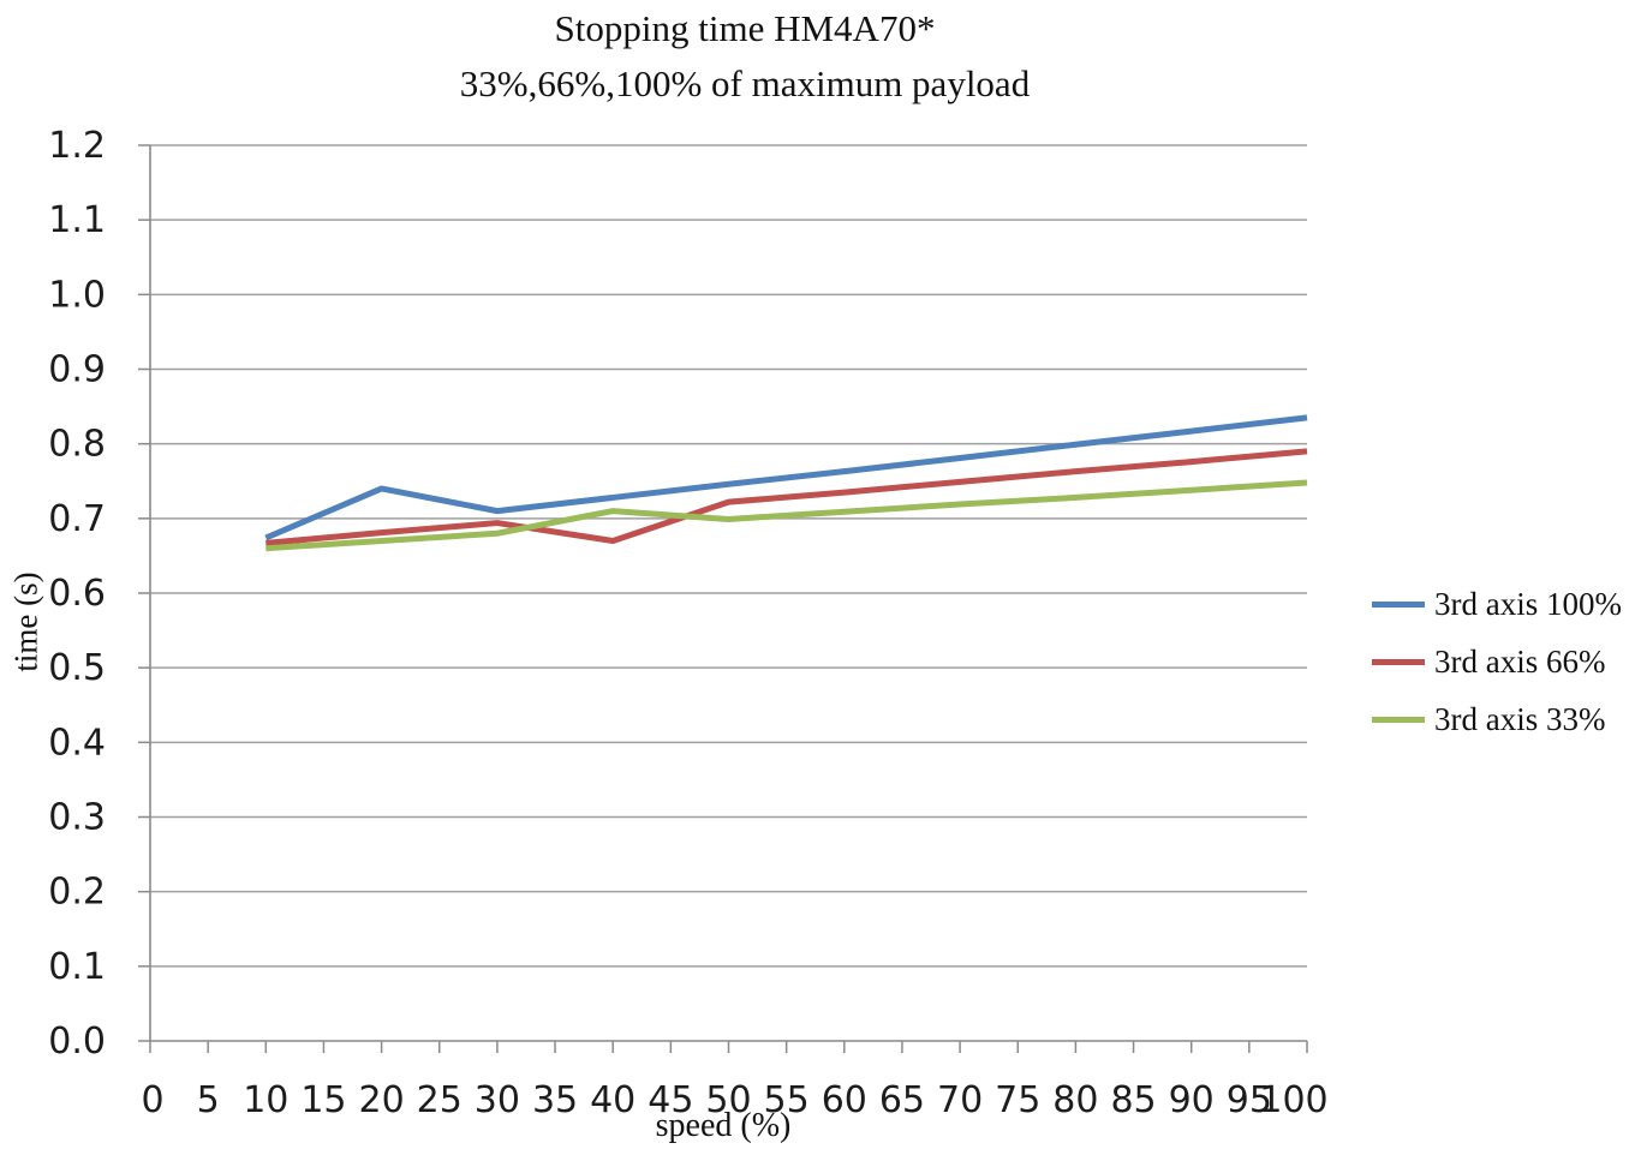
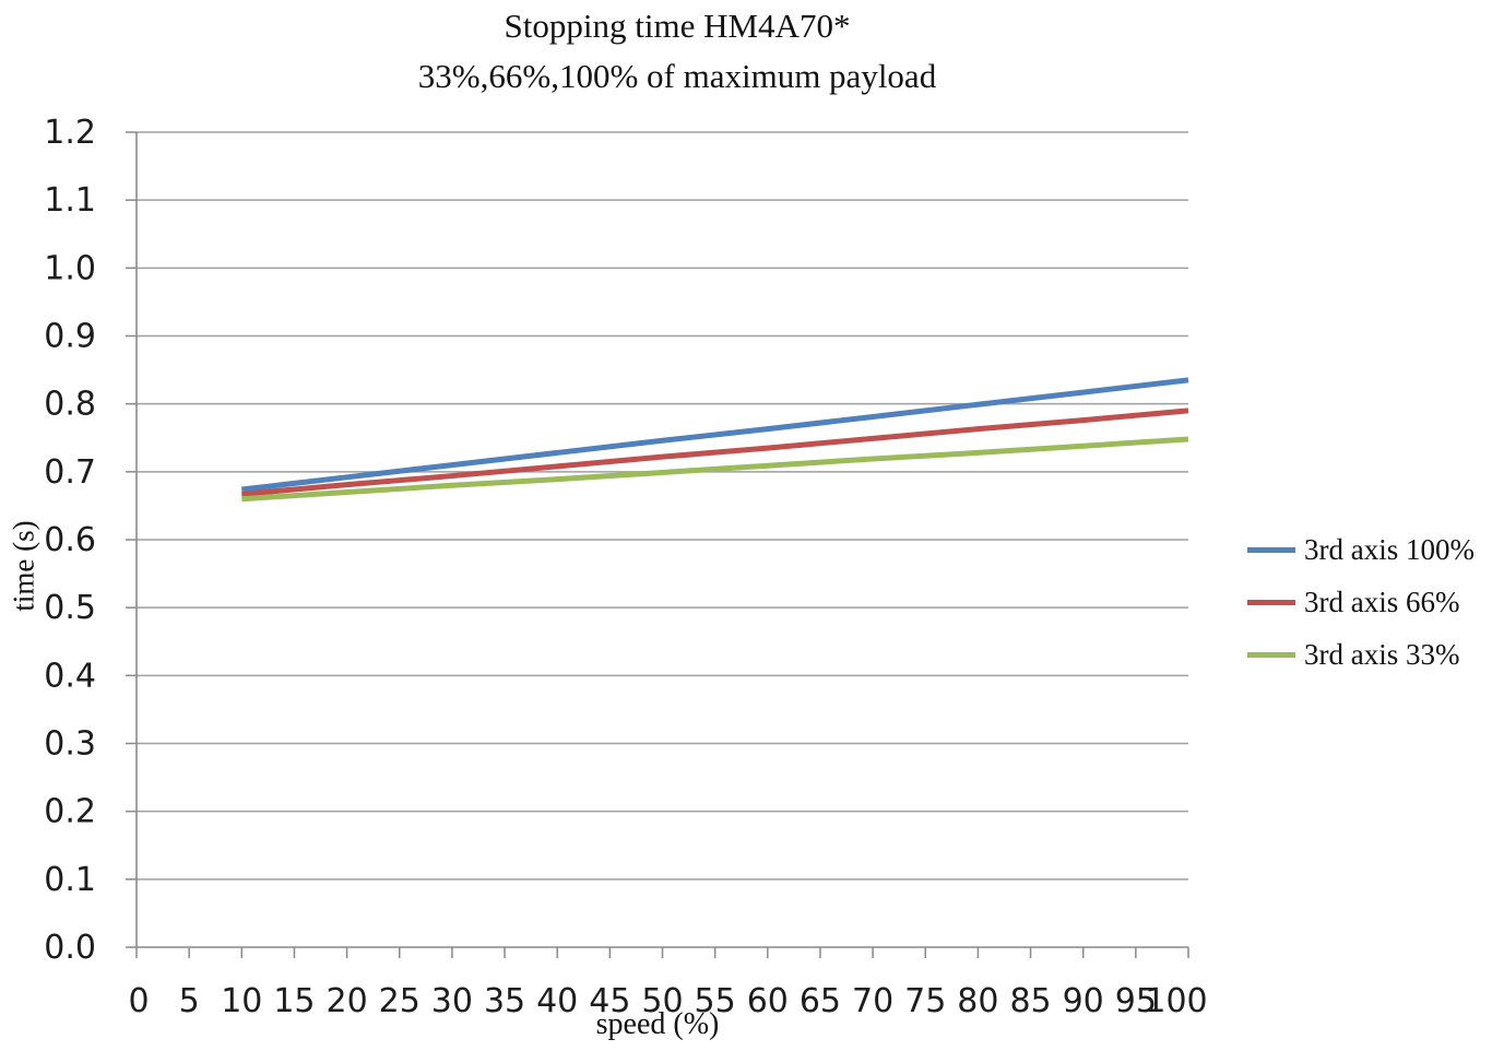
3rd axis 100%/20: 0.74 -> 0.69
3rd axis 66%/40: 0.67 -> 0.71
3rd axis 33%/40: 0.71 -> 0.69
